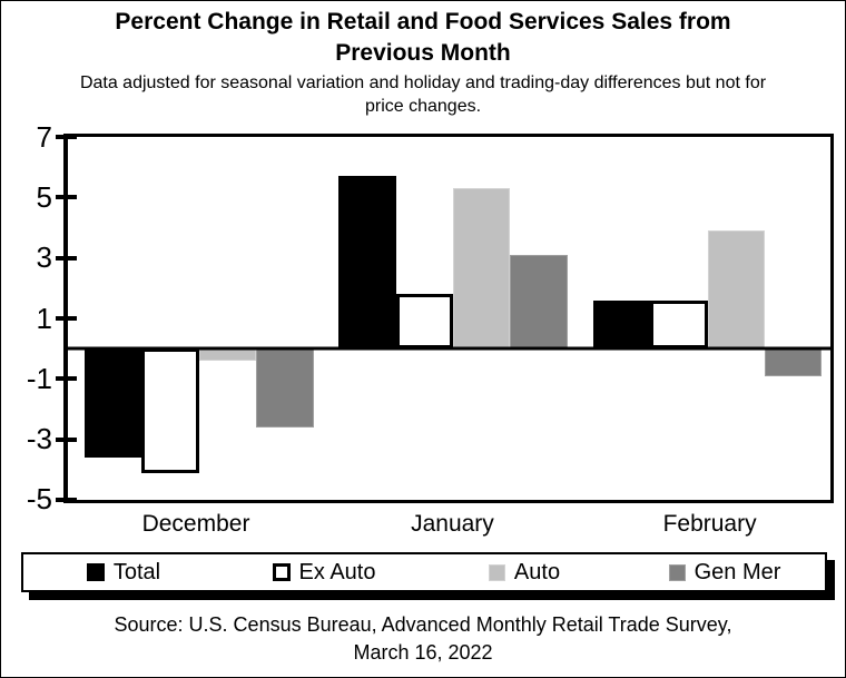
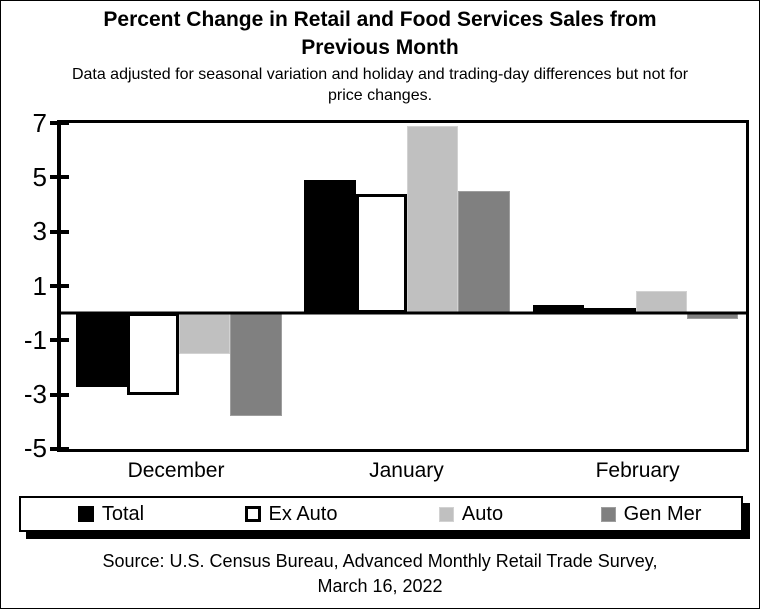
Total/December: -3.6 -> -2.7
Ex Auto/December: -4.1 -> -3.0
Auto/December: -0.4 -> -1.5
Gen Mer/December: -2.6 -> -3.8
Total/January: 5.7 -> 4.9
Ex Auto/January: 1.8 -> 4.4
Auto/January: 5.3 -> 6.9
Gen Mer/January: 3.1 -> 4.5
Total/February: 1.6 -> 0.3
Ex Auto/February: 1.6 -> 0.2
Auto/February: 3.9 -> 0.8
Gen Mer/February: -0.9 -> -0.2
